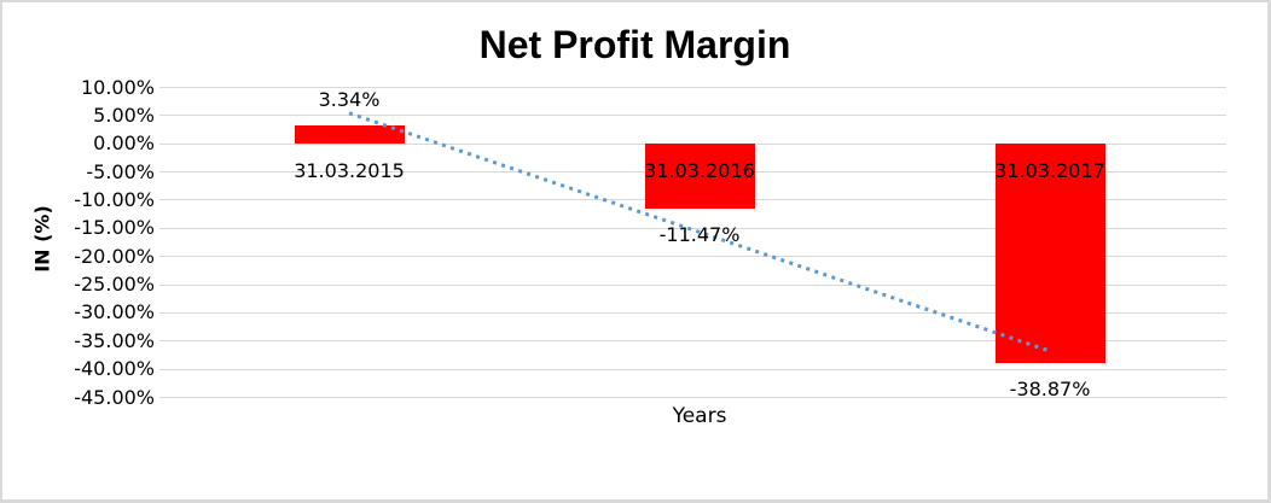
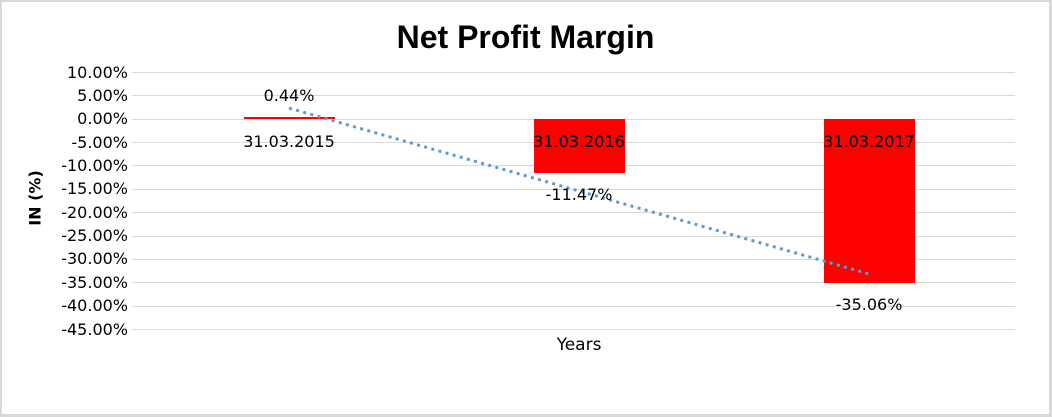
31.03.2015: 3.34% -> 0.44%
31.03.2017: -38.87% -> -35.06%
